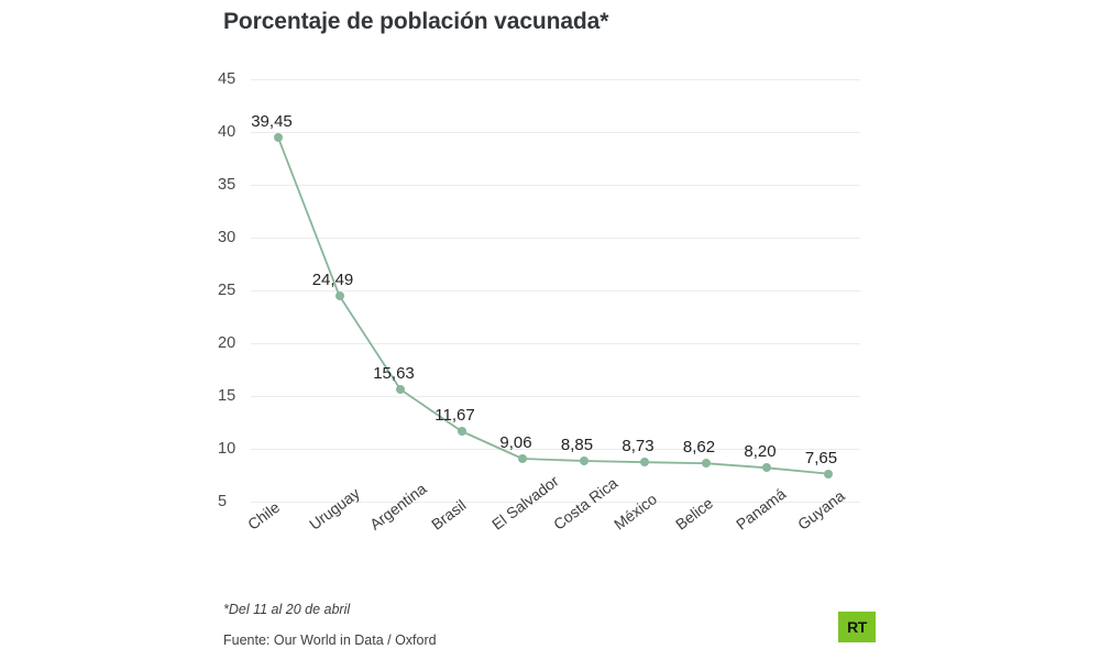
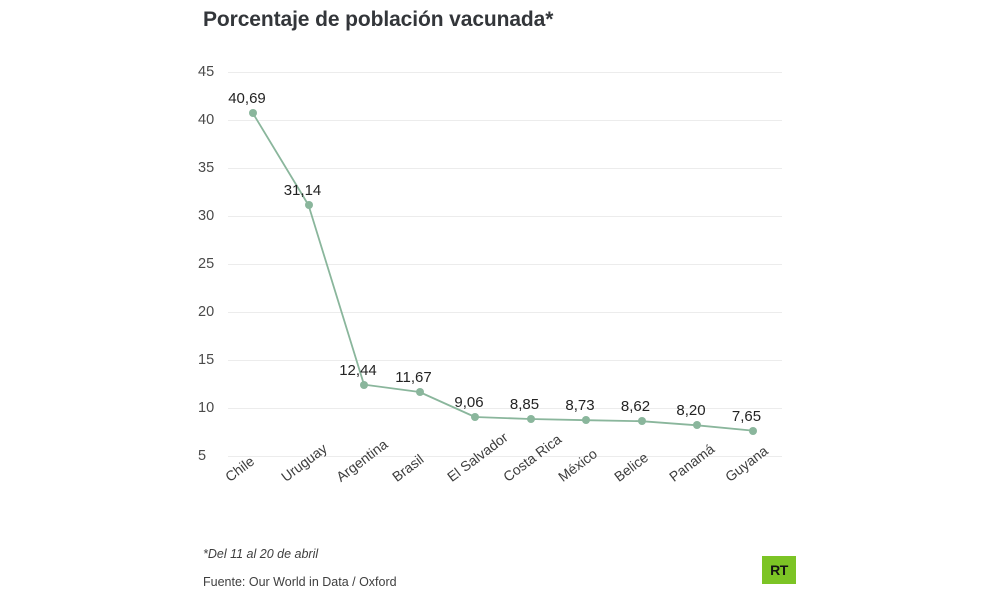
Chile: 39,45 -> 40,69
Uruguay: 24,49 -> 31,14
Argentina: 15,63 -> 12,44
